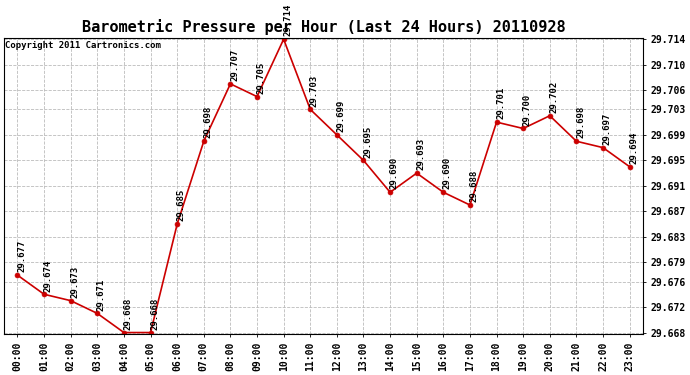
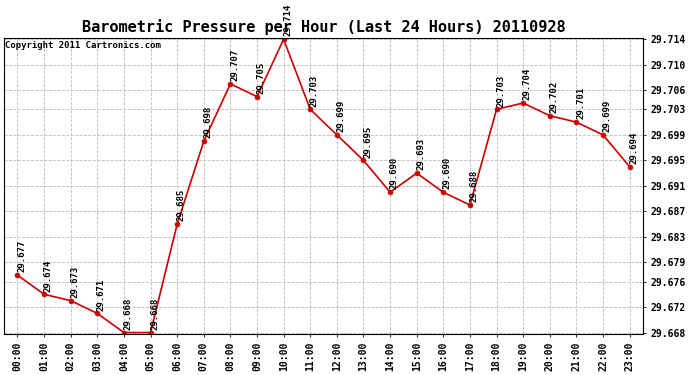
18:00: 29.701 -> 29.703
19:00: 29.700 -> 29.704
21:00: 29.698 -> 29.701
22:00: 29.697 -> 29.699
